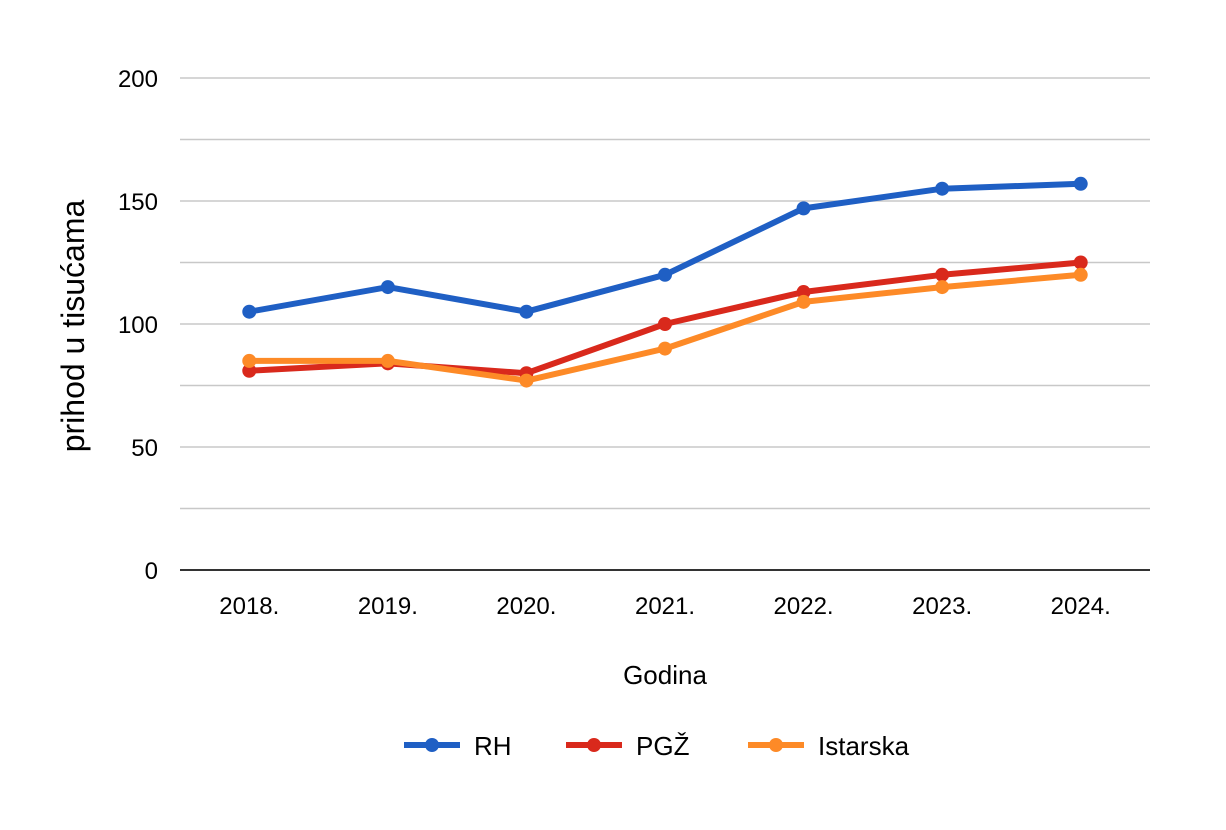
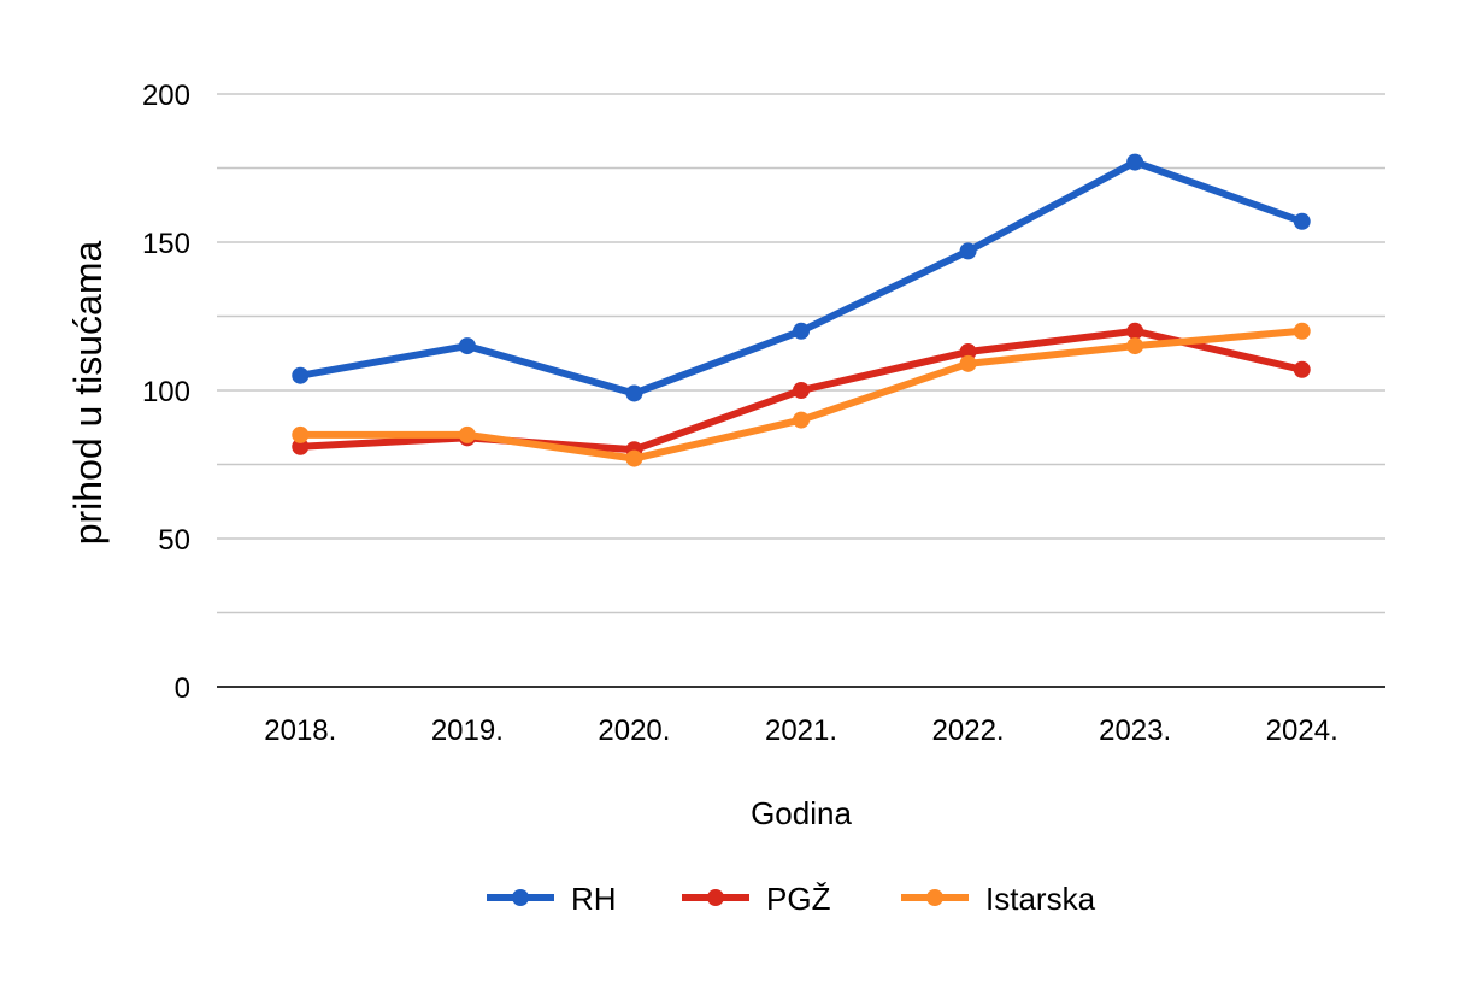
RH/2020.: 105 -> 99
RH/2023.: 155 -> 177
PGŽ/2024.: 125 -> 107
